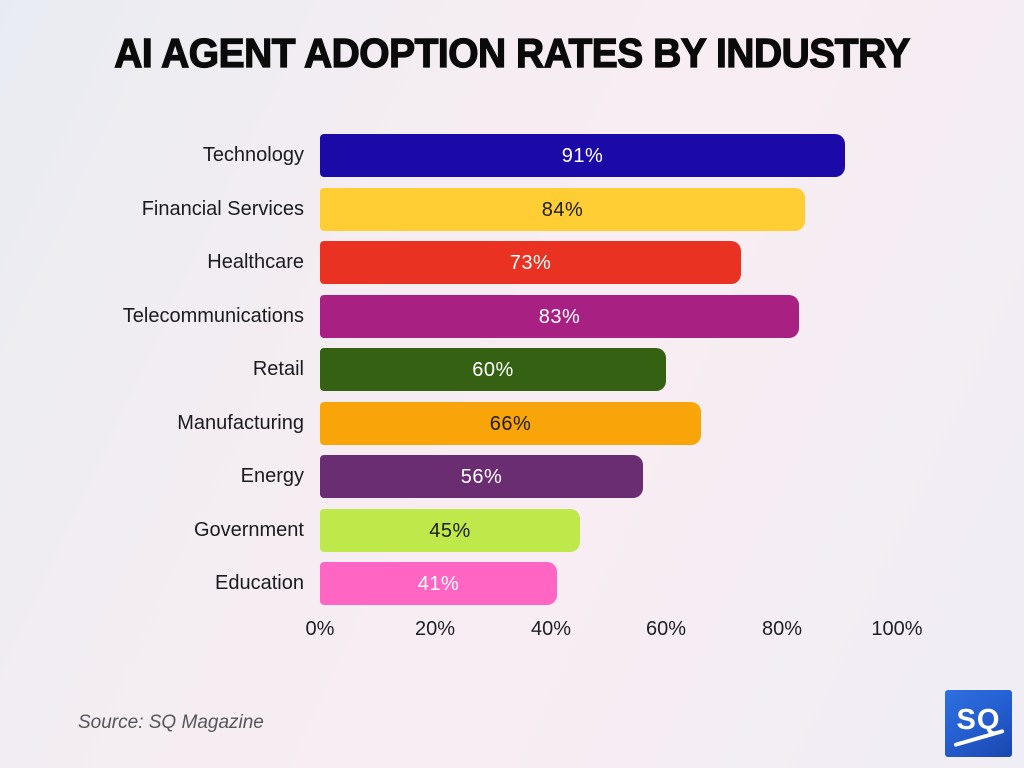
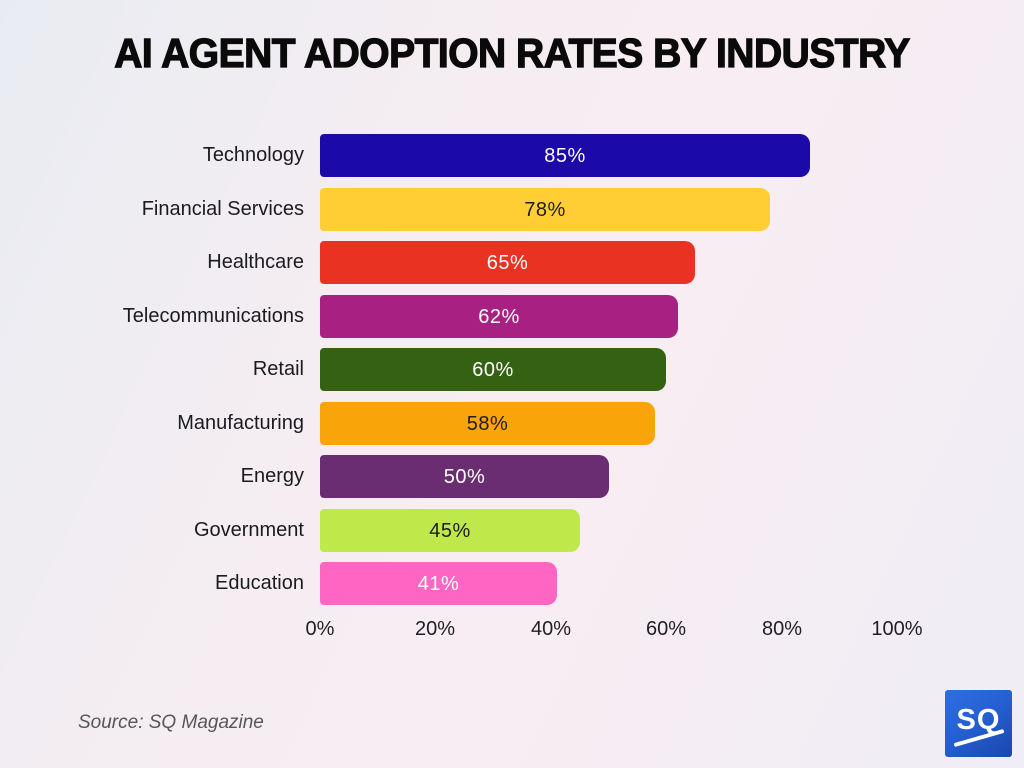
Technology: 91% -> 85%
Financial Services: 84% -> 78%
Healthcare: 73% -> 65%
Telecommunications: 83% -> 62%
Manufacturing: 66% -> 58%
Energy: 56% -> 50%
